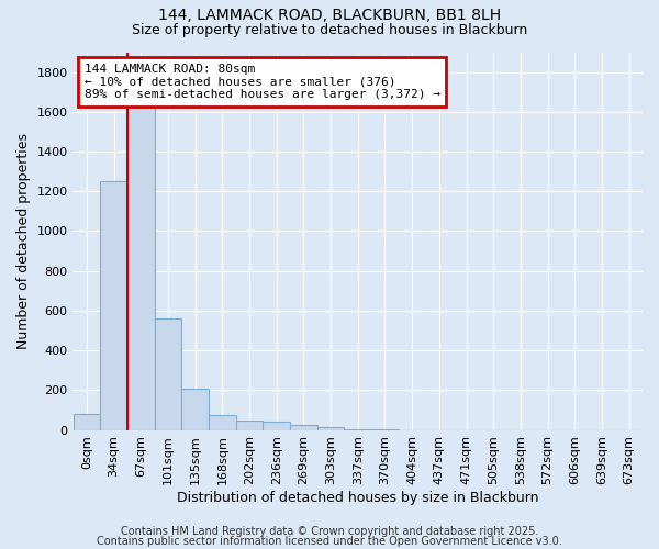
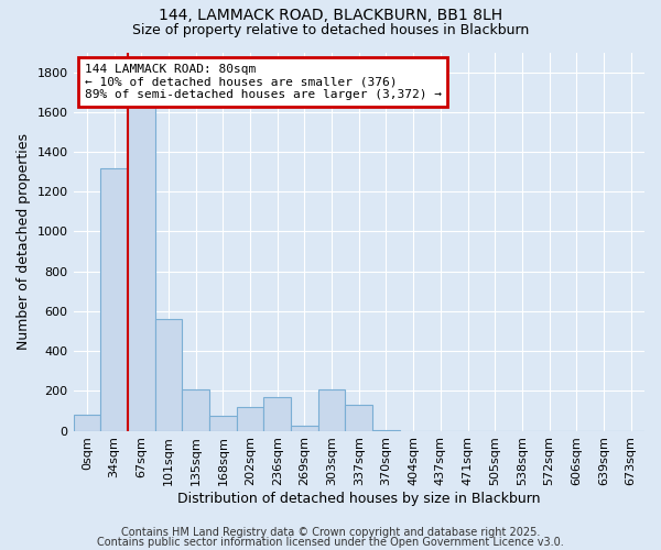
34sqm: 1250 -> 1320
202sqm: 50 -> 120
236sqm: 40 -> 170
303sqm: 20 -> 210
337sqm: 0 -> 130
